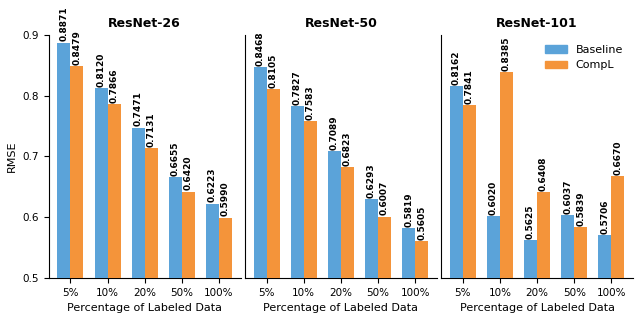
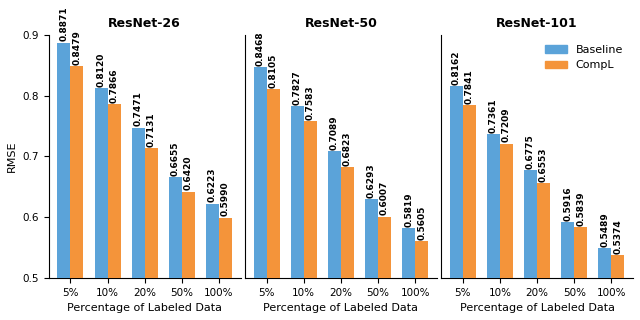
ResNet-101/Baseline/10%: 0.6020 -> 0.7361
ResNet-101/CompL/10%: 0.8385 -> 0.7209
ResNet-101/Baseline/20%: 0.5625 -> 0.6775
ResNet-101/CompL/20%: 0.6408 -> 0.6553
ResNet-101/Baseline/50%: 0.6037 -> 0.5916
ResNet-101/Baseline/100%: 0.5706 -> 0.5489
ResNet-101/CompL/100%: 0.6670 -> 0.5374
